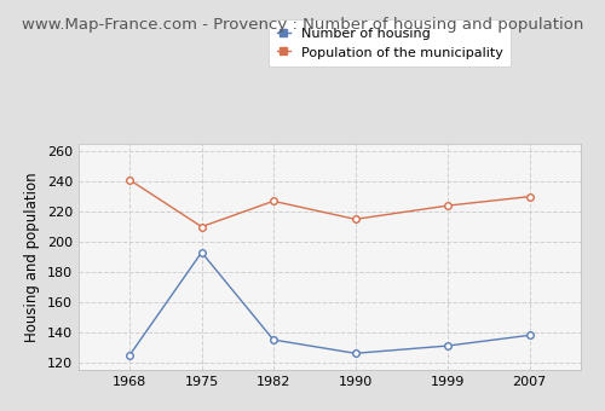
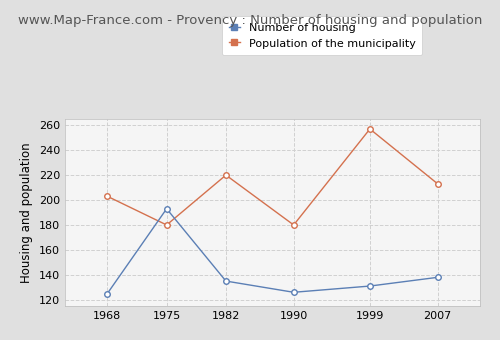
Population of the municipality/1968: 241 -> 203
Population of the municipality/1975: 210 -> 180
Population of the municipality/1982: 227 -> 220
Population of the municipality/1990: 215 -> 180
Population of the municipality/1999: 224 -> 257
Population of the municipality/2007: 230 -> 213
